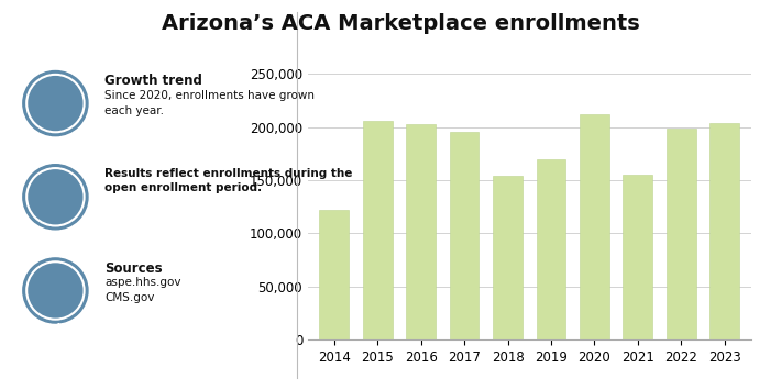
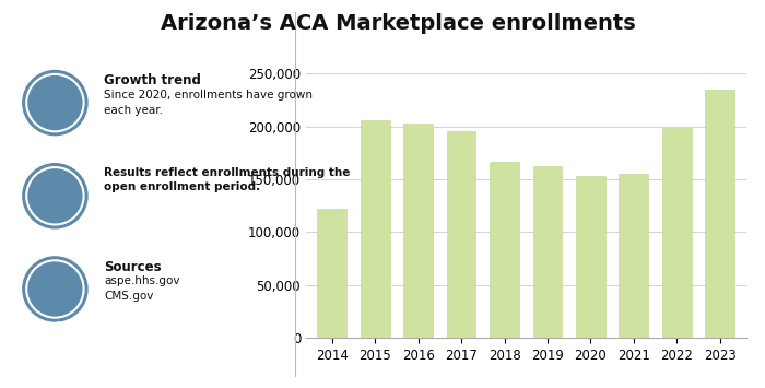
2018: 154,000 -> 167,000
2019: 170,000 -> 162,000
2020: 212,000 -> 153,000
2023: 204,000 -> 235,000
